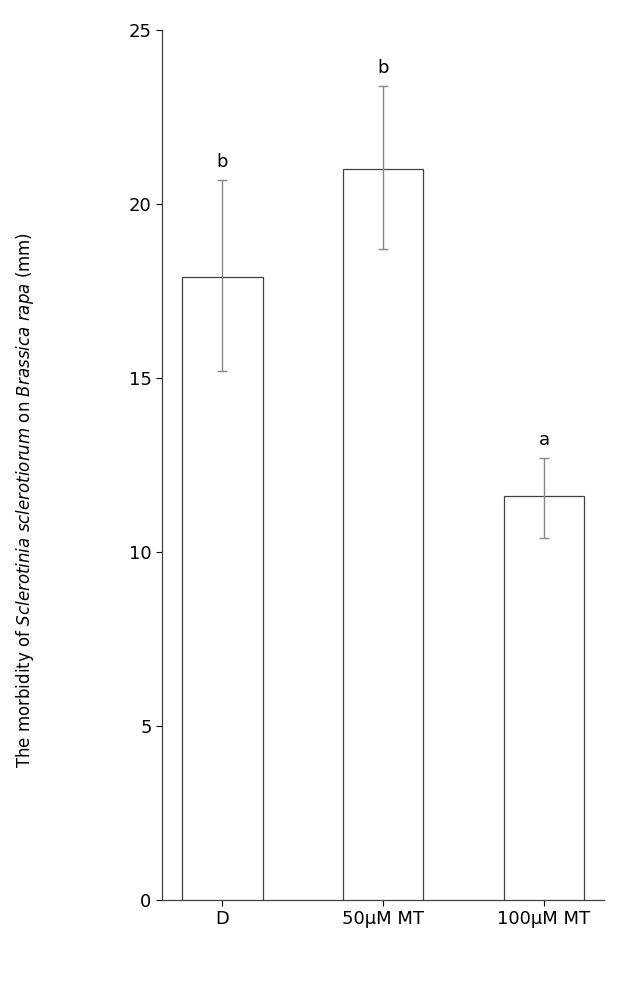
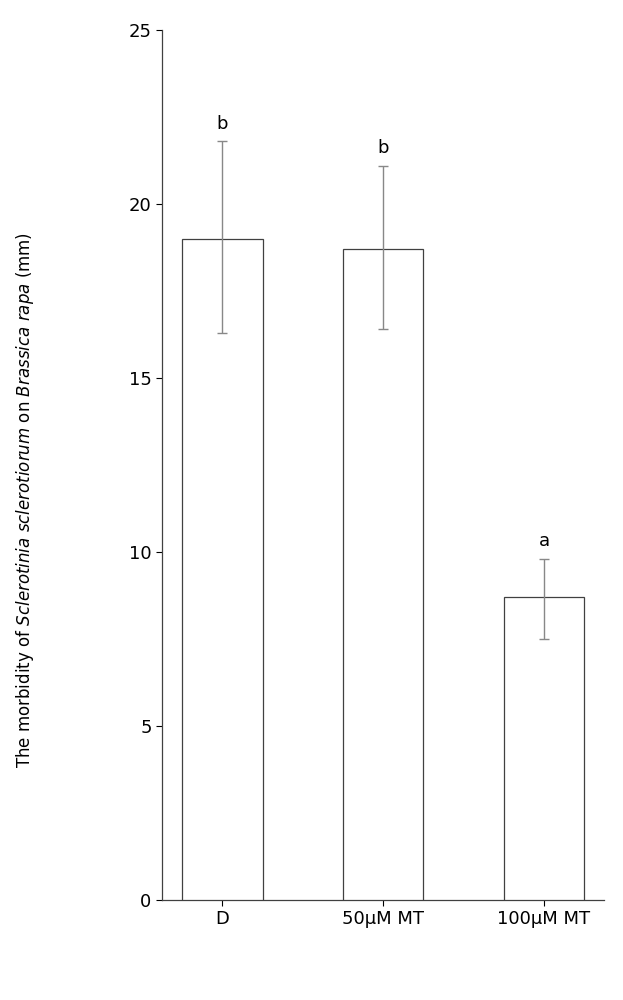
D: 17.9 -> 19.0
50μM MT: 21.0 -> 18.7
100μM MT: 11.6 -> 8.7
